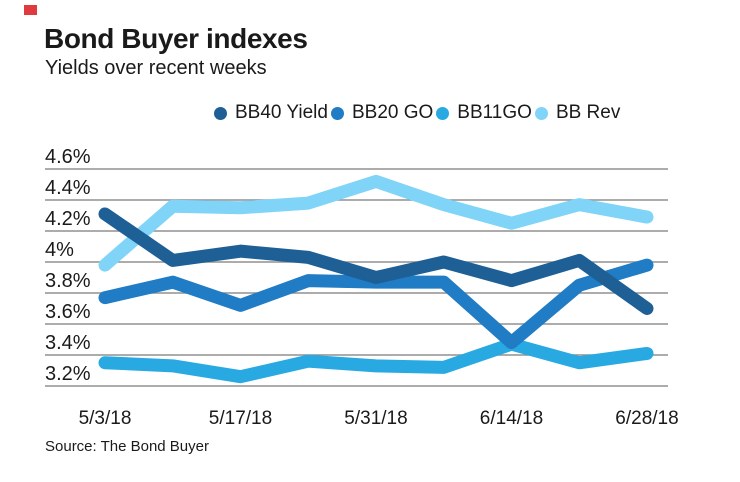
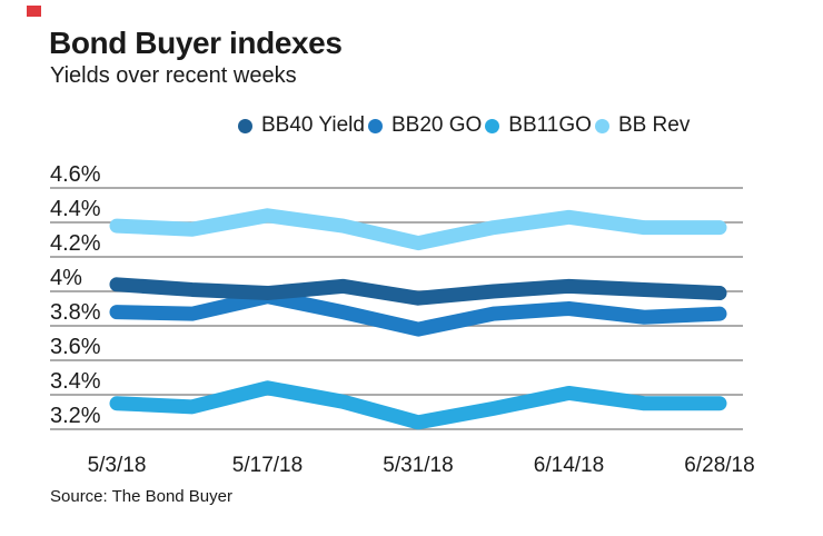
BB40 Yield/5/3/18: 4.31% -> 4.04%
BB20 GO/5/3/18: 3.77% -> 3.88%
BB Rev/5/3/18: 3.98% -> 4.38%
BB40 Yield/5/17/18: 4.07% -> 3.99%
BB20 GO/5/17/18: 3.72% -> 3.97%
BB11GO/5/17/18: 3.26% -> 3.44%
BB Rev/5/17/18: 4.35% -> 4.44%
BB40 Yield/5/31/18: 3.90% -> 3.96%
BB20 GO/5/31/18: 3.87% -> 3.78%
BB11GO/5/31/18: 3.33% -> 3.24%
BB Rev/5/31/18: 4.52% -> 4.28%
BB40 Yield/6/14/18: 3.88% -> 4.03%
BB20 GO/6/14/18: 3.48% -> 3.90%
BB11GO/6/14/18: 3.47% -> 3.41%
BB Rev/6/14/18: 4.25% -> 4.43%
BB40 Yield/6/28/18: 3.70% -> 3.99%
BB20 GO/6/28/18: 3.98% -> 3.87%
BB11GO/6/28/18: 3.41% -> 3.35%
BB Rev/6/28/18: 4.29% -> 4.37%
